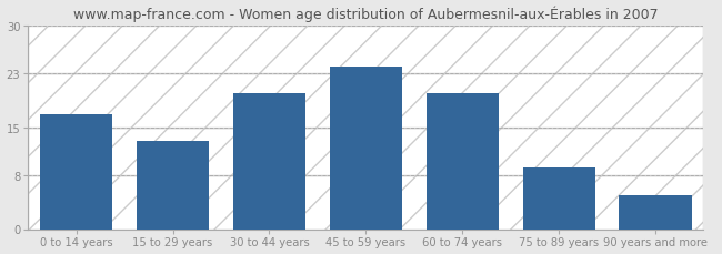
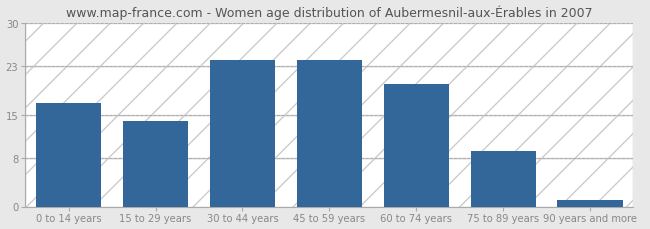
15 to 29 years: 13 -> 14
30 to 44 years: 20 -> 24
90 years and more: 5 -> 1
